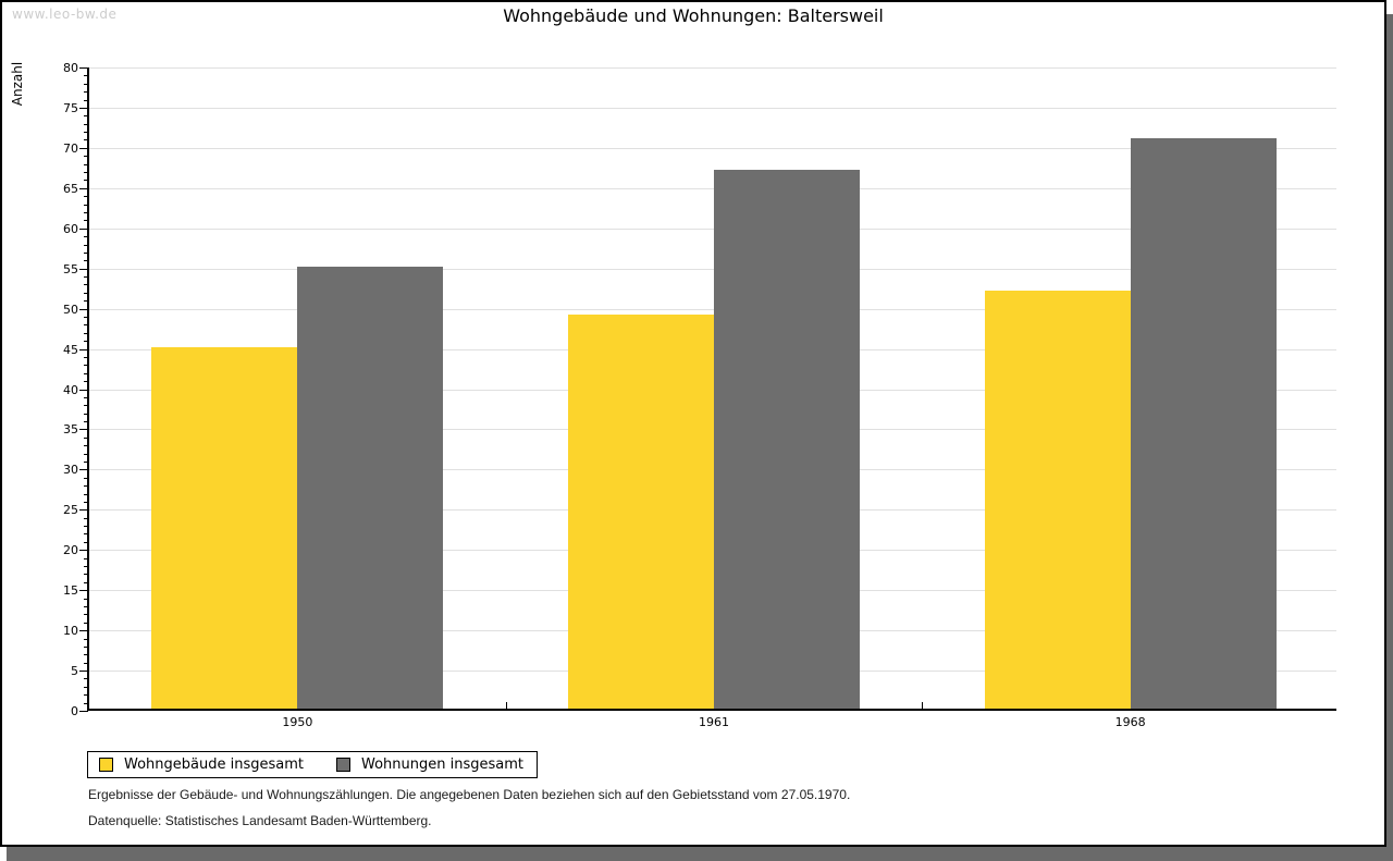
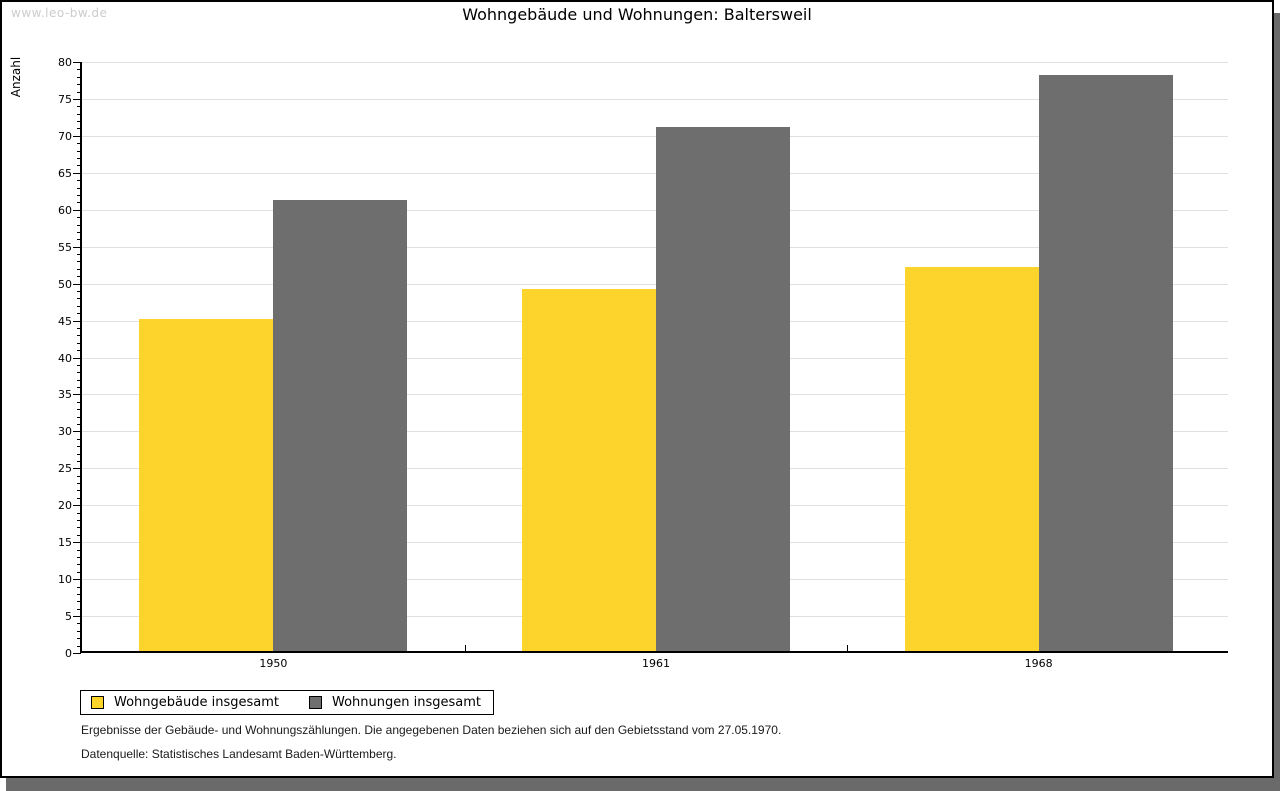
Wohnungen insgesamt/1950: 55 -> 61
Wohnungen insgesamt/1961: 67 -> 71
Wohnungen insgesamt/1968: 71 -> 78
